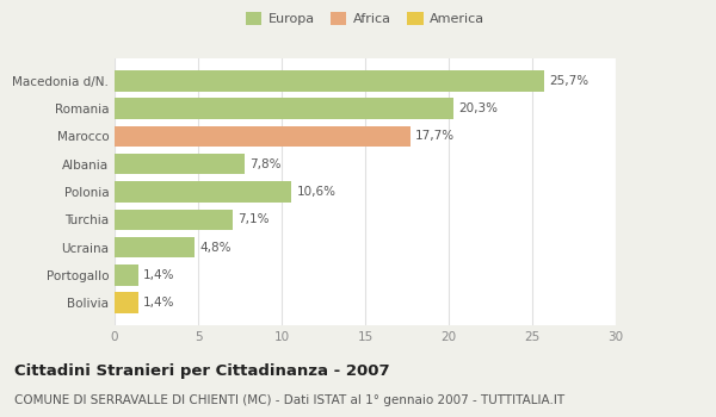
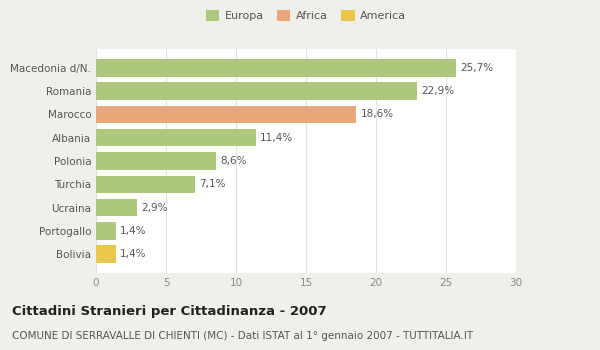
Romania: 20,3% -> 22,9%
Marocco: 17,7% -> 18,6%
Albania: 7,8% -> 11,4%
Polonia: 10,6% -> 8,6%
Ucraina: 4,8% -> 2,9%
